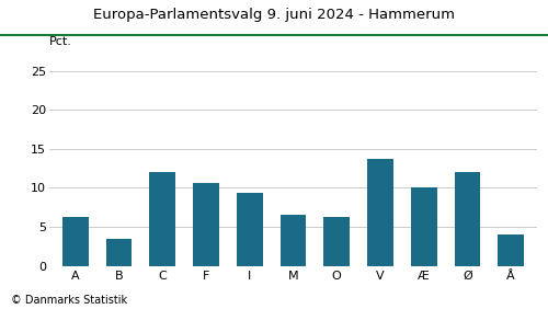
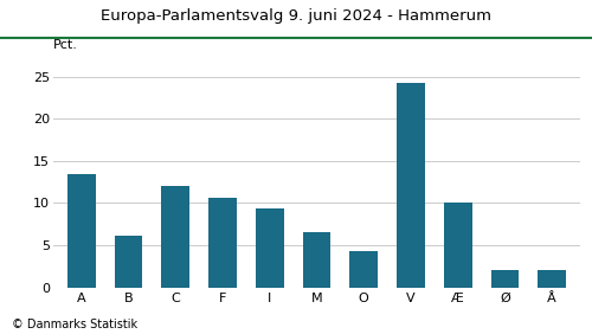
A: 6.2 -> 13.5
B: 3.4 -> 6.1
O: 6.2 -> 4.3
V: 13.8 -> 24.3
Ø: 12.0 -> 2.0
Å: 4.0 -> 2.1
